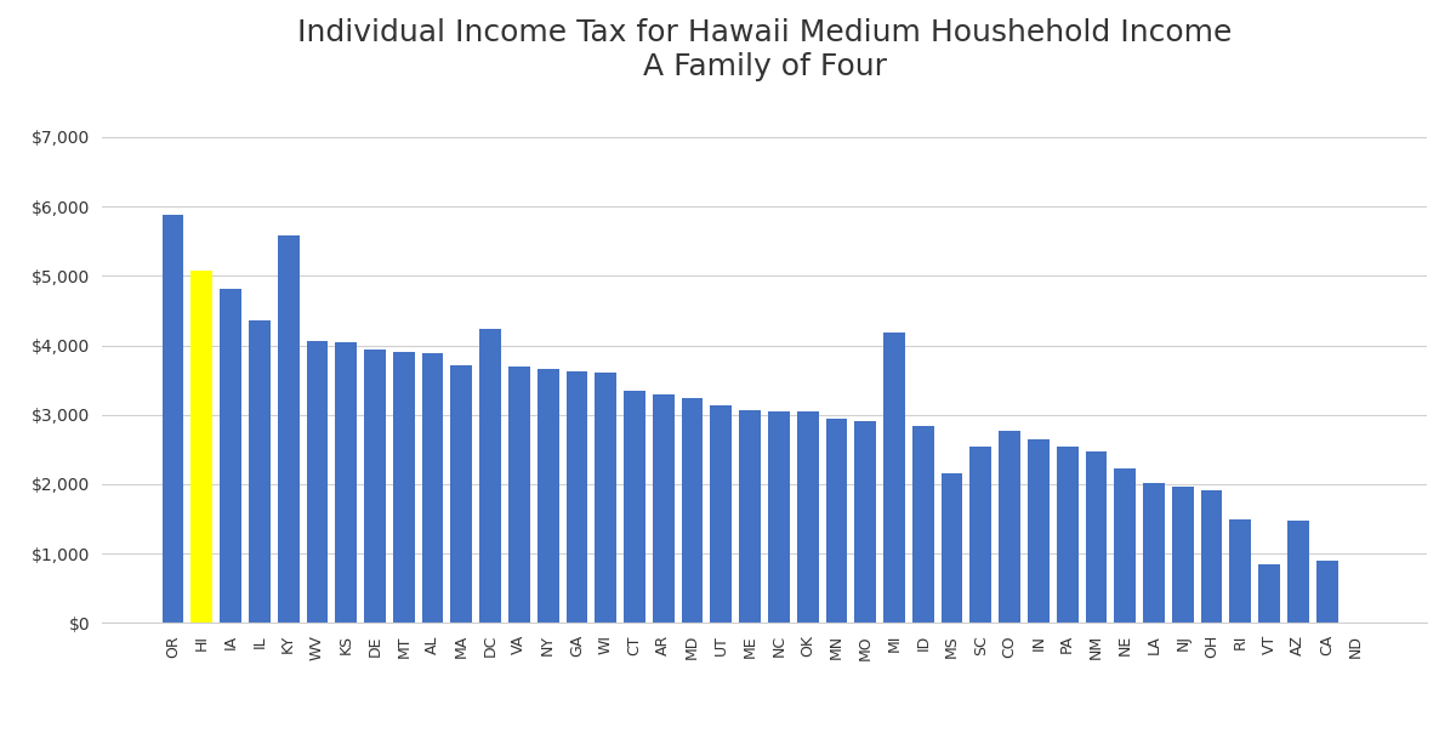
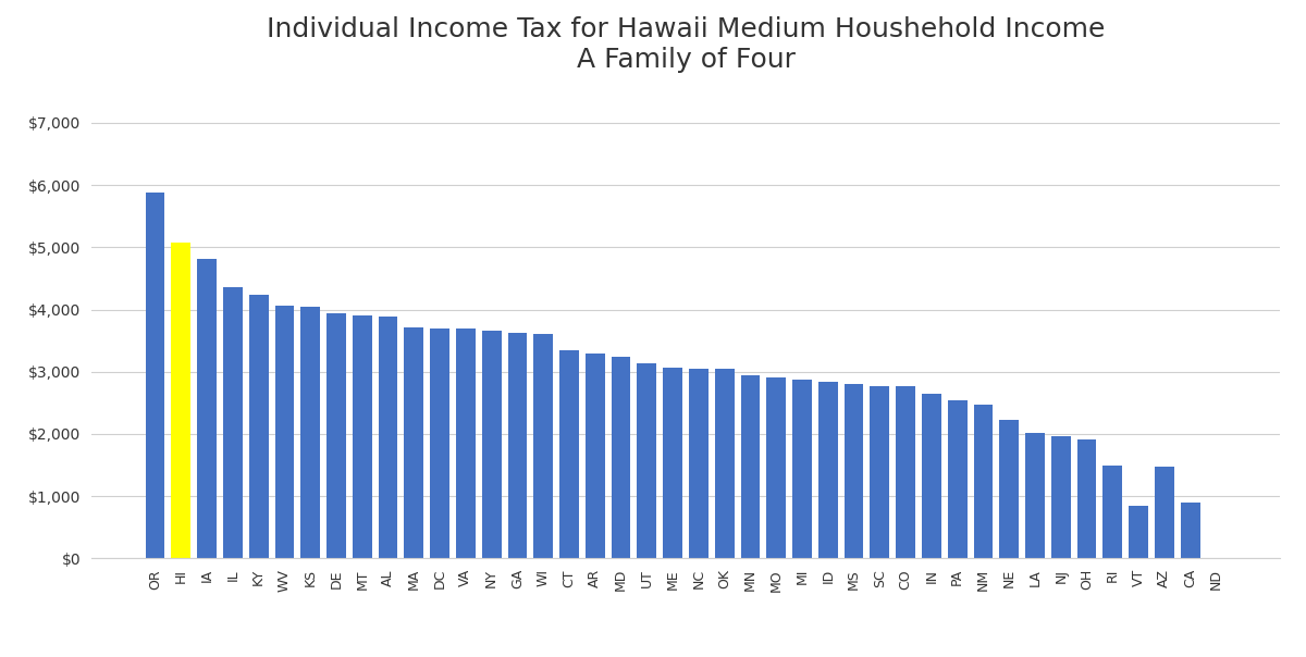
KY: $5,580 -> $4,240
DC: $4,240 -> $3,700
MI: $4,180 -> $2,880
MS: $2,160 -> $2,800
SC: $2,540 -> $2,770
